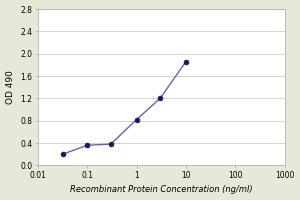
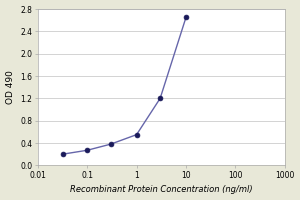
0.1: 0.36 -> 0.27
1: 0.82 -> 0.55
10: 1.86 -> 2.65
